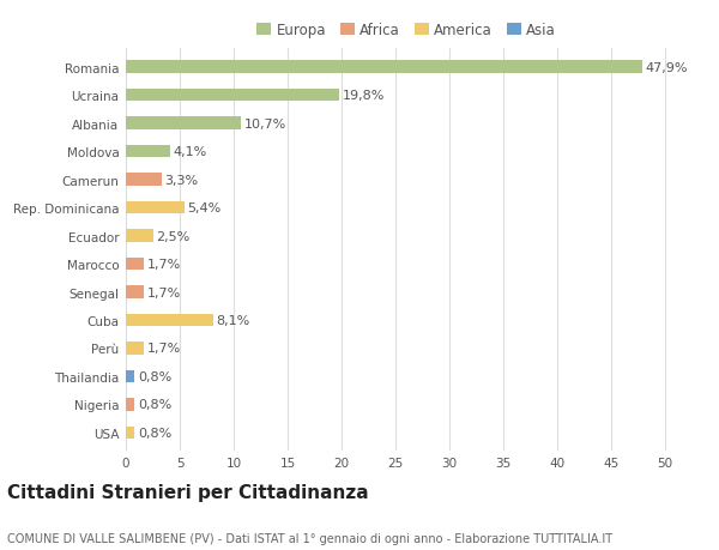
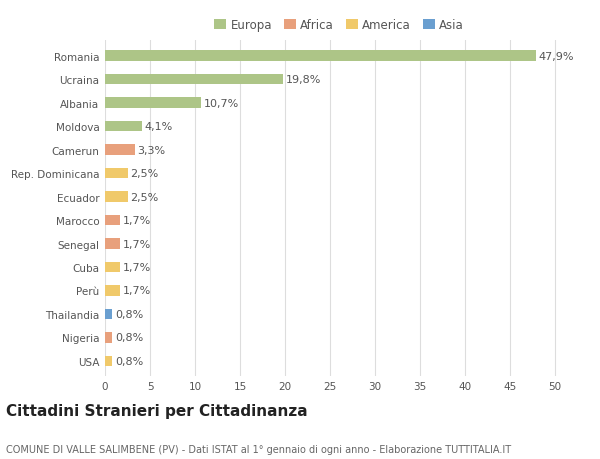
Rep. Dominicana: 5,4% -> 2,5%
Cuba: 8,1% -> 1,7%
